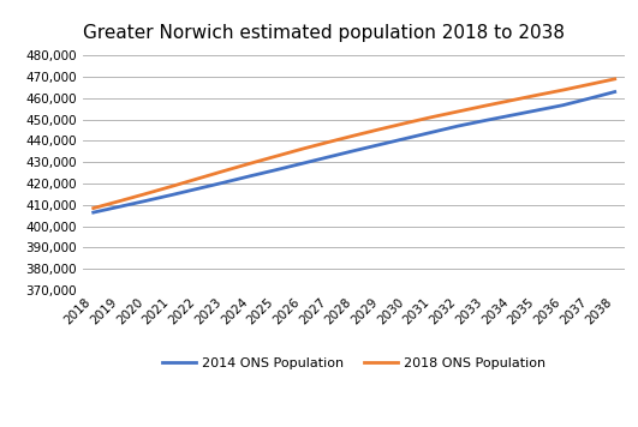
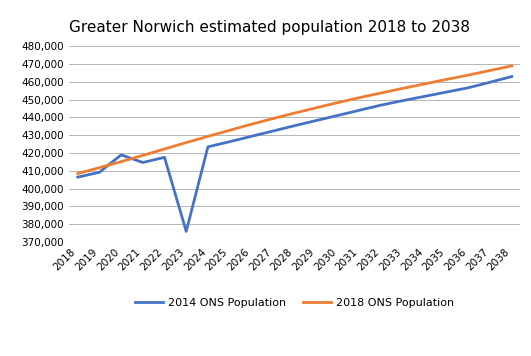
2014 ONS Population/2020: 412,000 -> 419,000
2014 ONS Population/2023: 420,000 -> 376,000
